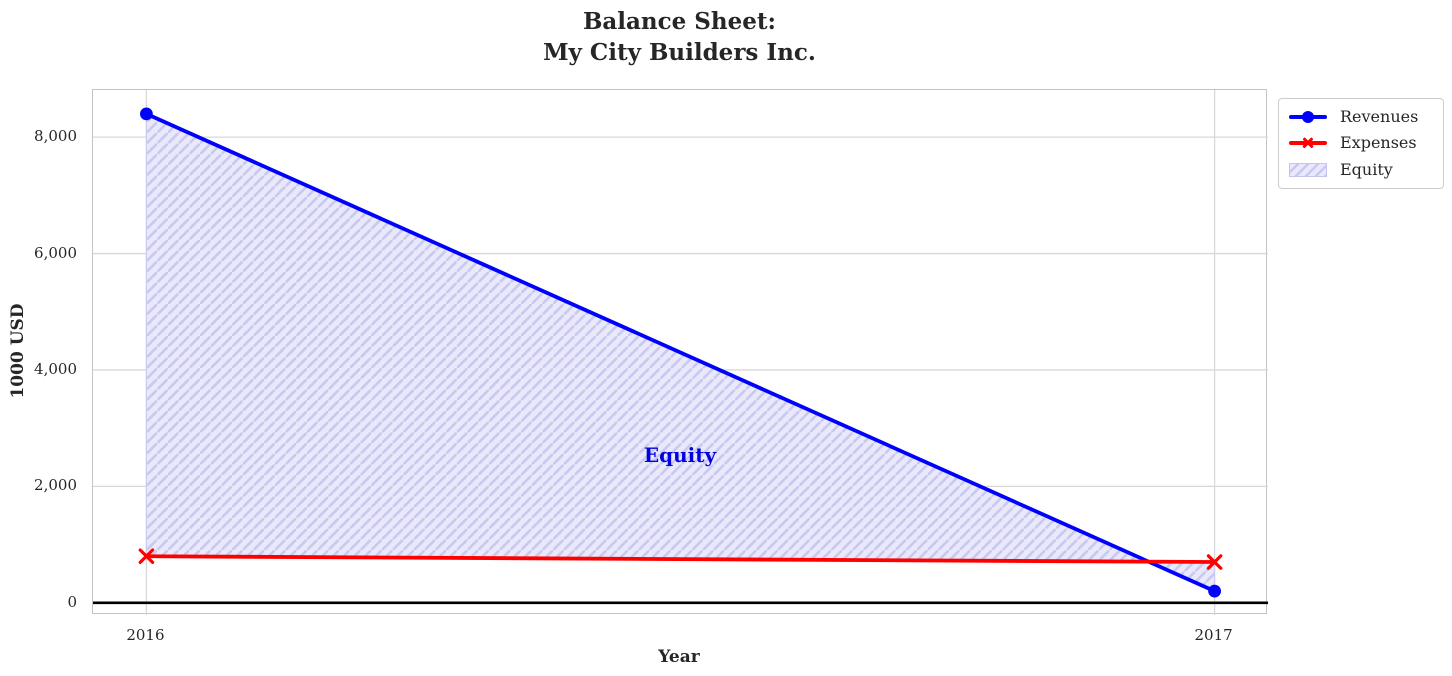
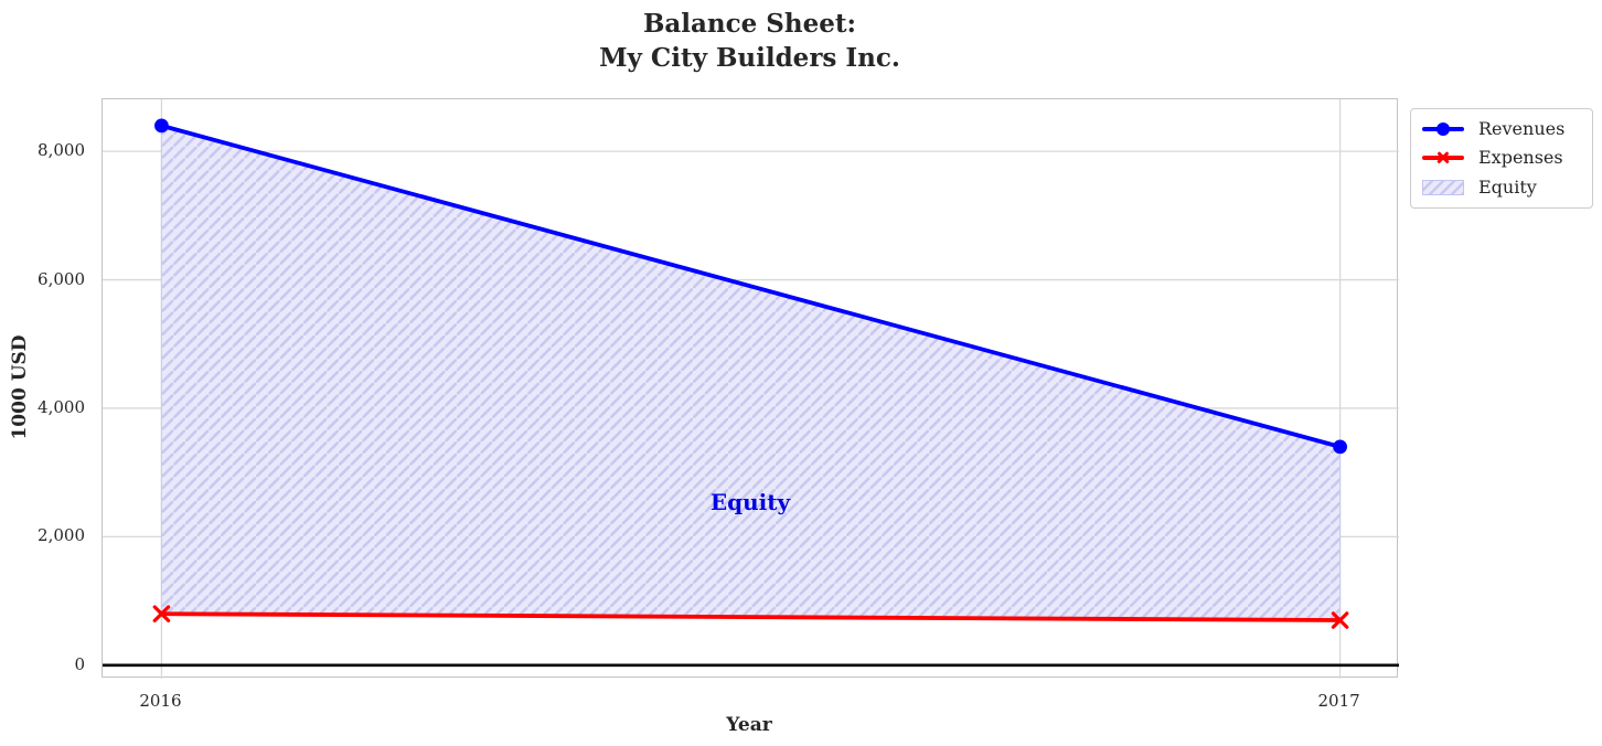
Revenues/2017: 200 -> 3400
